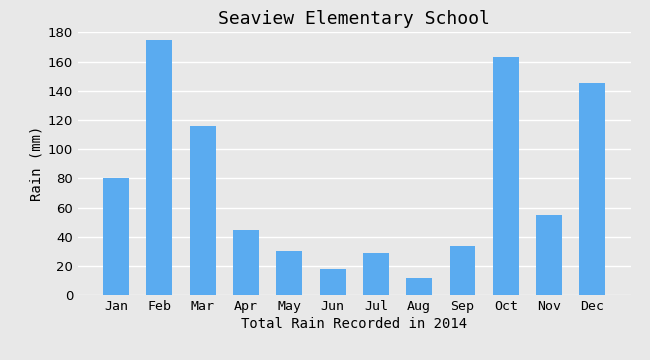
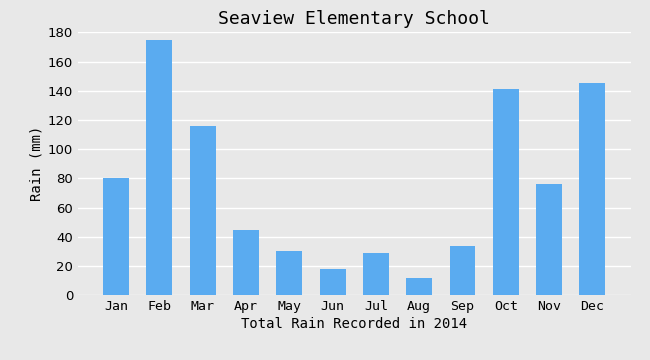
Oct: 163 -> 141
Nov: 55 -> 76
